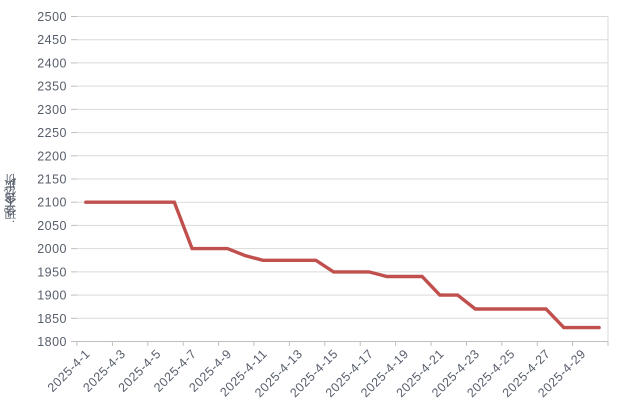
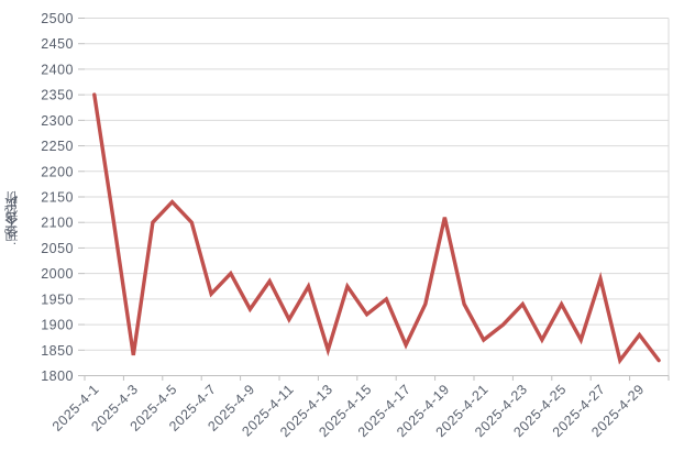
2025-4-1: 2100 -> 2350
2025-4-3: 2100 -> 1840
2025-4-5: 2100 -> 2140
2025-4-7: 2000 -> 1960
2025-4-9: 2000 -> 1930
2025-4-11: 1980 -> 1910
2025-4-13: 1980 -> 1850
2025-4-15: 1950 -> 1920
2025-4-17: 1950 -> 1860
2025-4-19: 1940 -> 2110
2025-4-21: 1900 -> 1870
2025-4-23: 1870 -> 1940
2025-4-25: 1870 -> 1940
2025-4-27: 1870 -> 1990
2025-4-29: 1830 -> 1880
